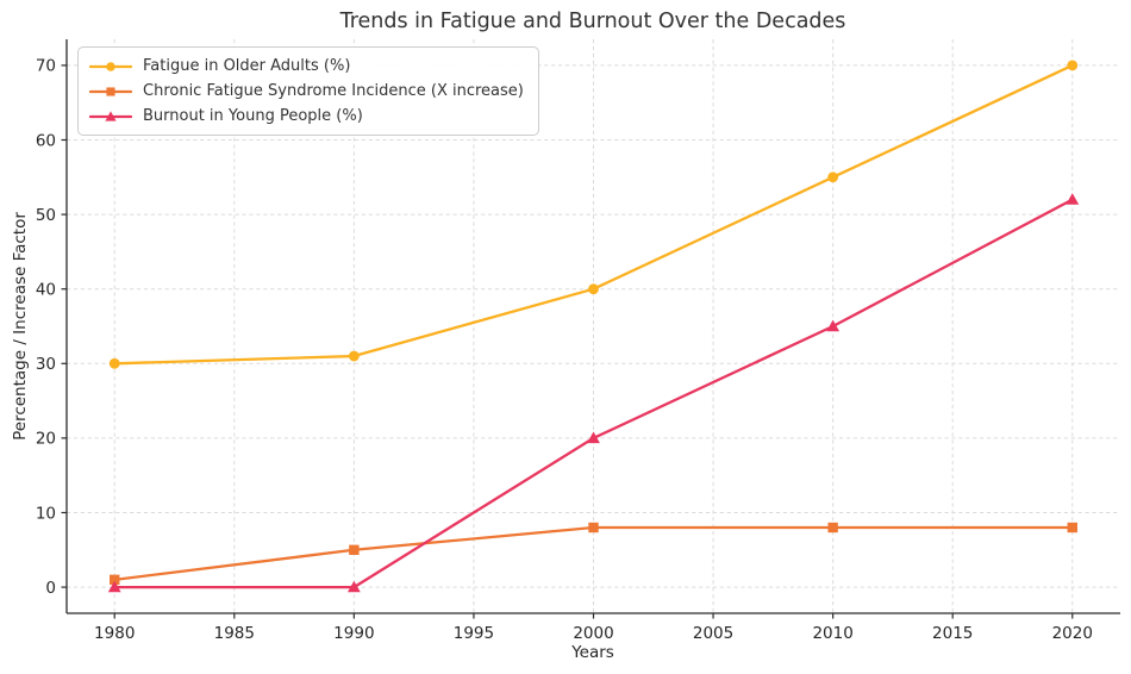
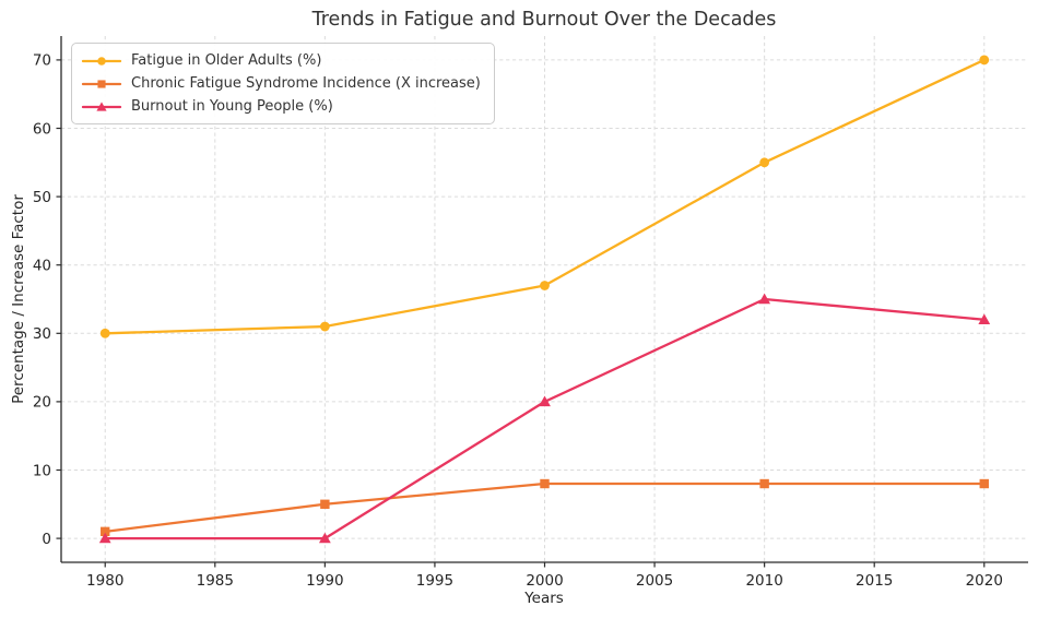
Fatigue in Older Adults (%)/2000: 40 -> 37
Burnout in Young People (%)/2020: 52 -> 32
